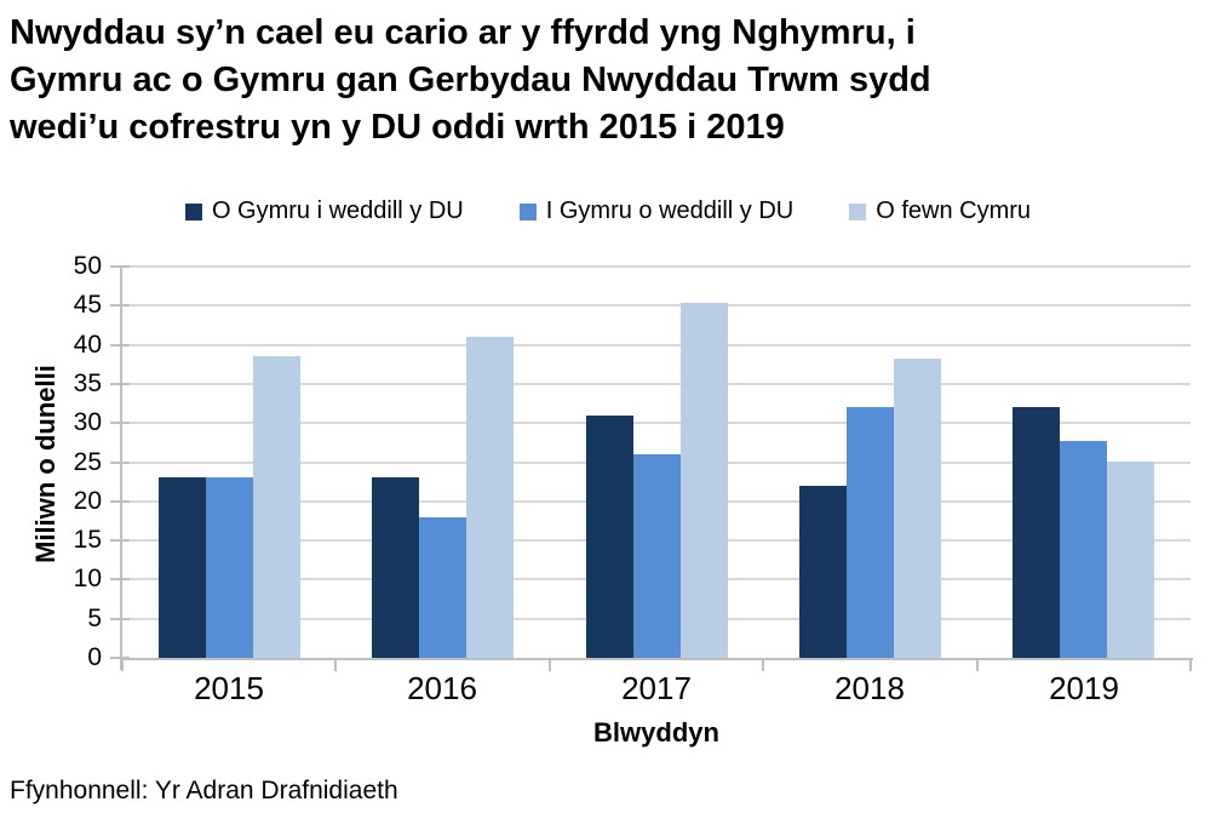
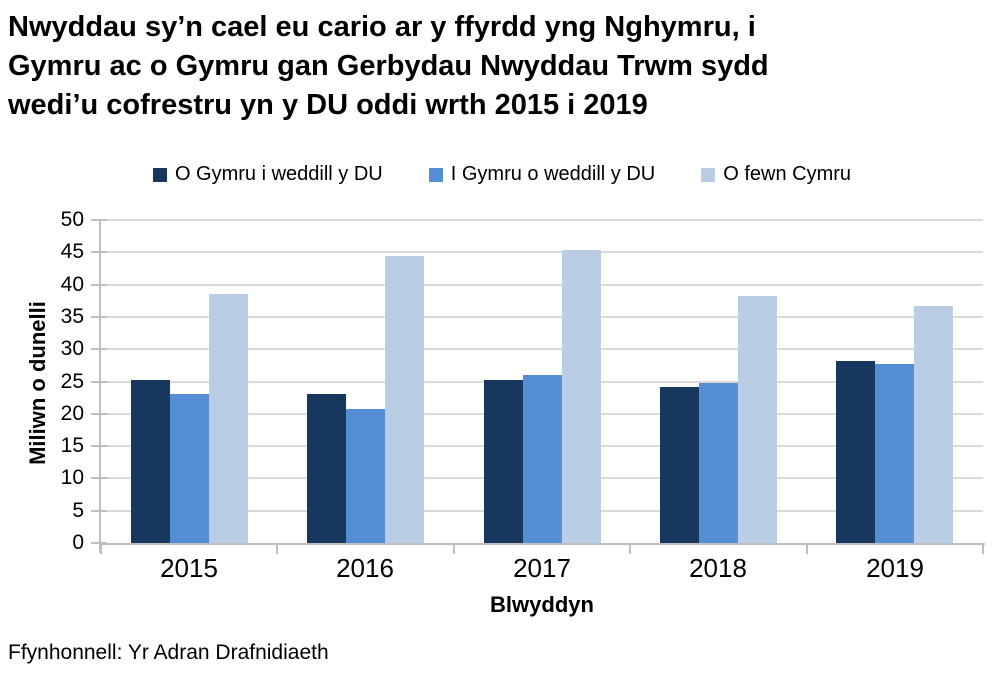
O Gymru i weddill y DU/2015: 23 -> 25
I Gymru o weddill y DU/2016: 18 -> 21
O fewn Cymru/2016: 41 -> 44
O Gymru i weddill y DU/2017: 31 -> 25
O Gymru i weddill y DU/2018: 22 -> 24
I Gymru o weddill y DU/2018: 32 -> 25
O Gymru i weddill y DU/2019: 32 -> 28
O fewn Cymru/2019: 25 -> 37
